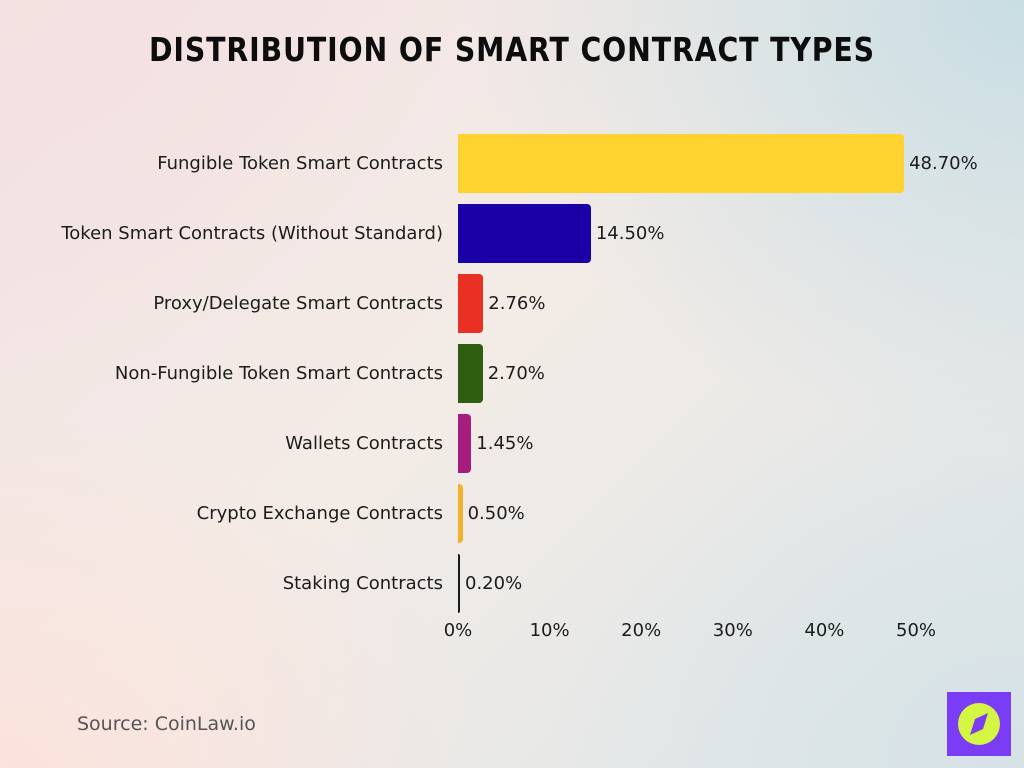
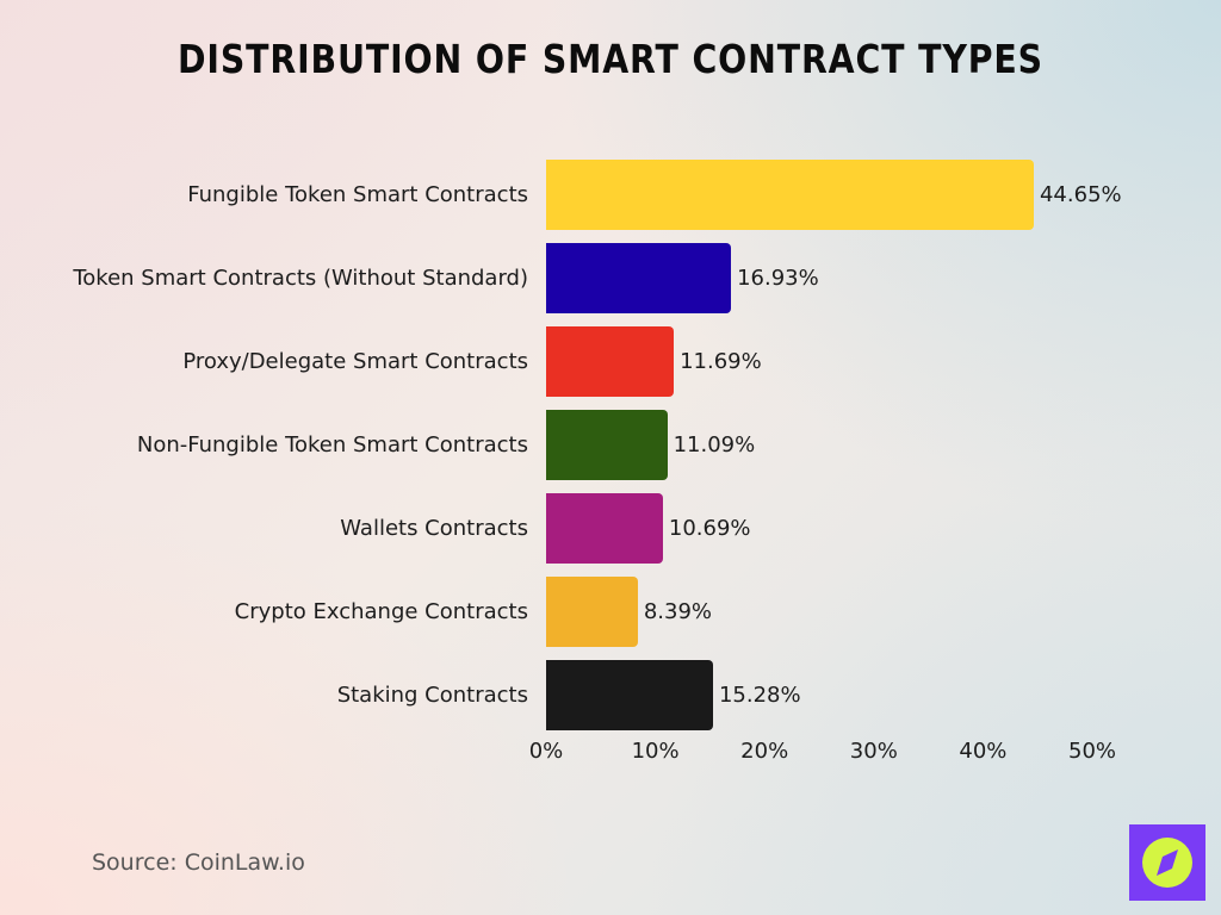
Fungible Token Smart Contracts: 48.70% -> 44.65%
Token Smart Contracts (Without Standard): 14.50% -> 16.93%
Proxy/Delegate Smart Contracts: 2.76% -> 11.69%
Non-Fungible Token Smart Contracts: 2.70% -> 11.09%
Wallets Contracts: 1.45% -> 10.69%
Crypto Exchange Contracts: 0.50% -> 8.39%
Staking Contracts: 0.20% -> 15.28%
